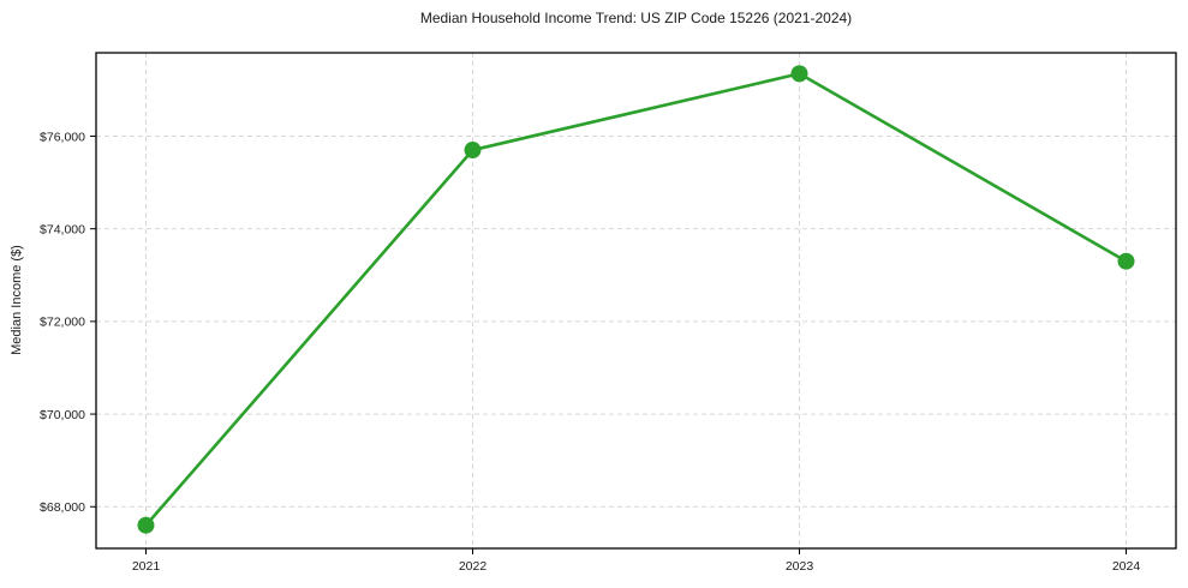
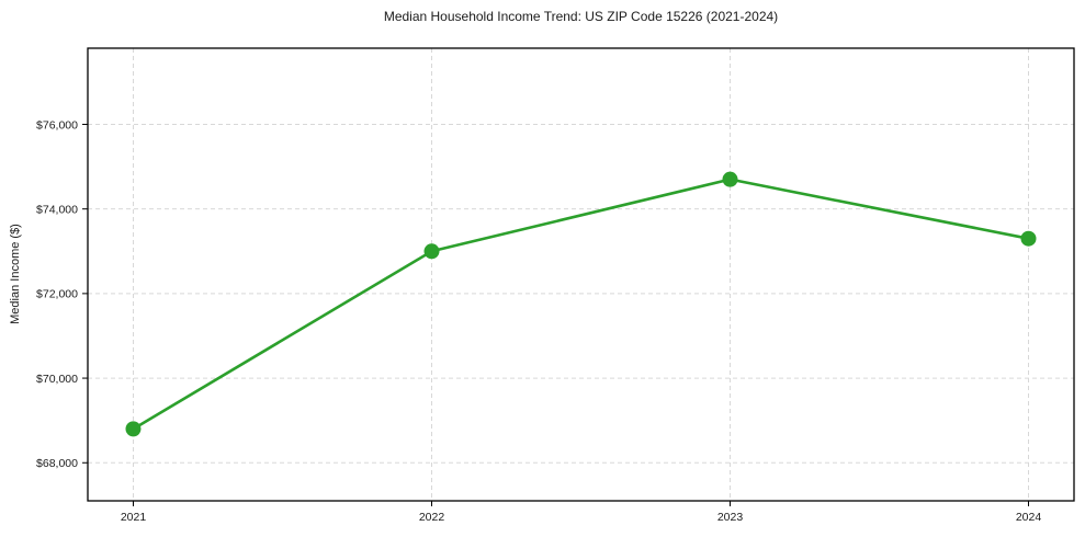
2021: $67600 -> $68800
2022: $75700 -> $73000
2023: $77400 -> $74700
